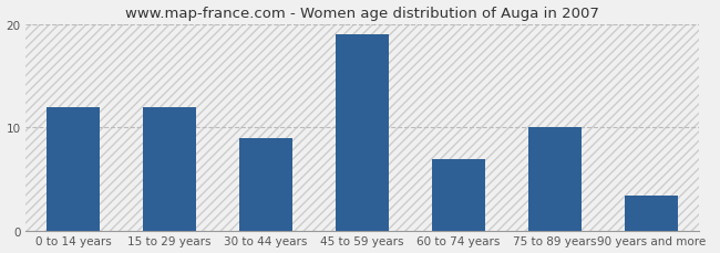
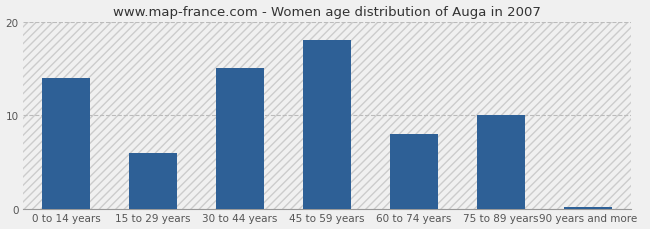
0 to 14 years: 12.0 -> 14.0
15 to 29 years: 12.0 -> 6.0
30 to 44 years: 9.0 -> 15.0
45 to 59 years: 19.0 -> 18.0
60 to 74 years: 7.0 -> 8.0
90 years and more: 3.4 -> 0.2
